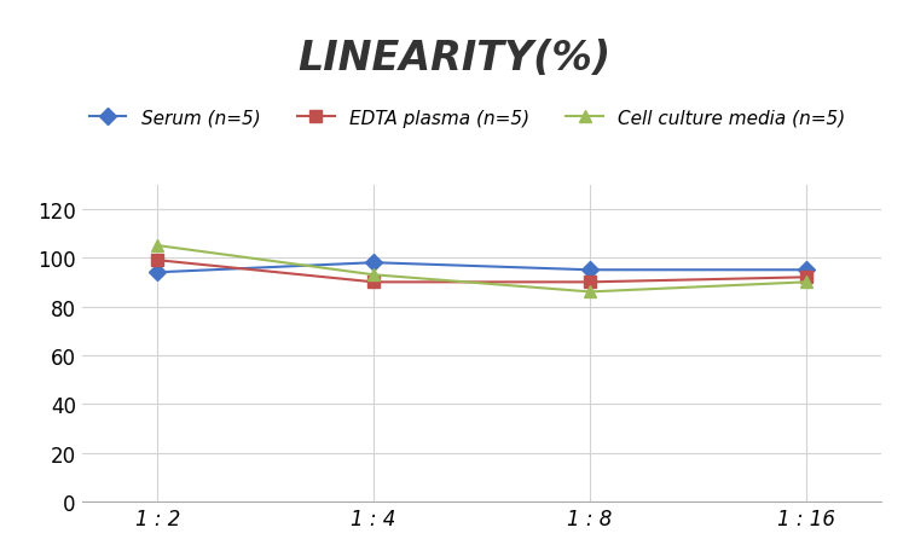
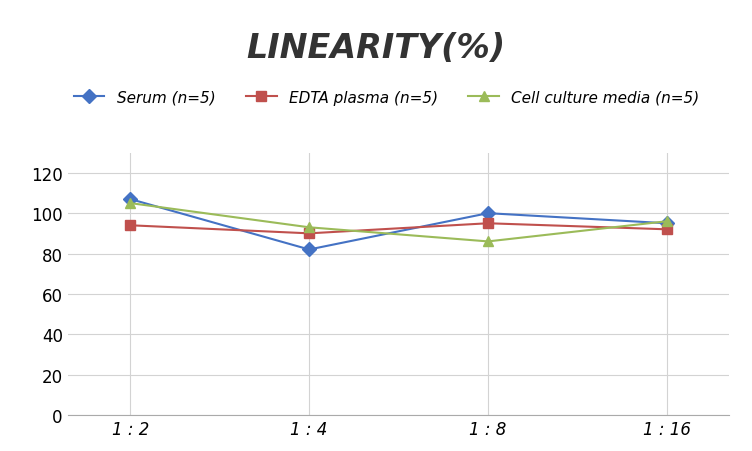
Serum (n=5)/1 : 2: 94 -> 107
EDTA plasma (n=5)/1 : 2: 99 -> 94
Serum (n=5)/1 : 4: 98 -> 82
Serum (n=5)/1 : 8: 95 -> 100
EDTA plasma (n=5)/1 : 8: 90 -> 95
Cell culture media (n=5)/1 : 16: 90 -> 96
